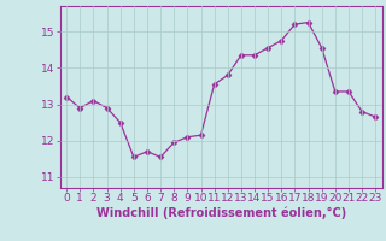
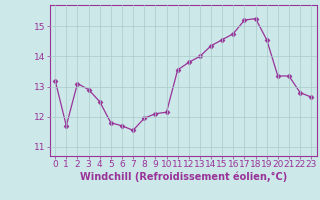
1: 12.90 -> 11.70
5: 11.55 -> 11.80
13: 14.35 -> 14.00
